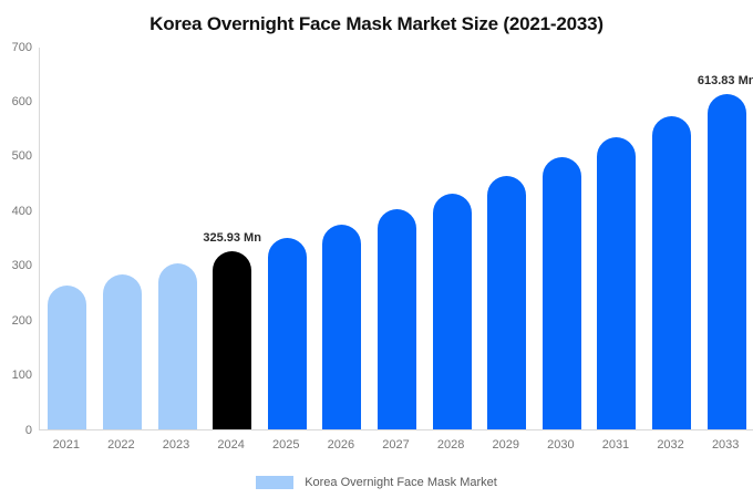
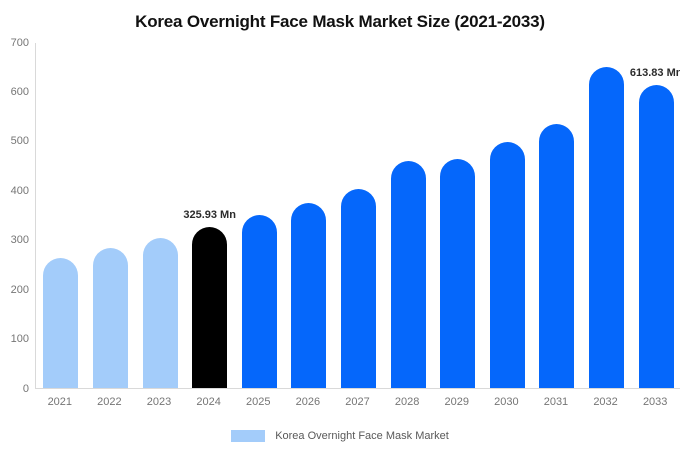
2028: 430 -> 460
2032: 570 -> 650
